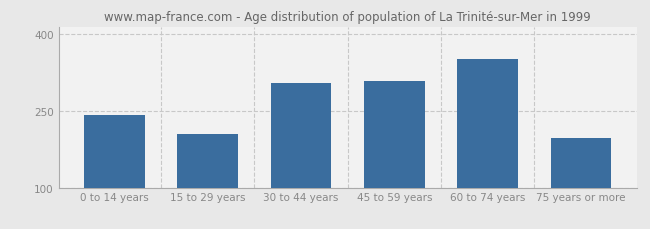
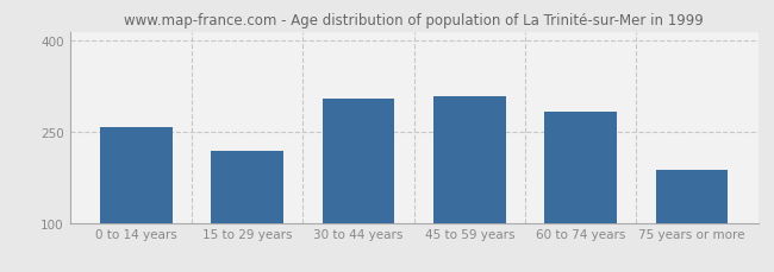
0 to 14 years: 242 -> 258
15 to 29 years: 205 -> 218
60 to 74 years: 352 -> 284
75 years or more: 198 -> 188
